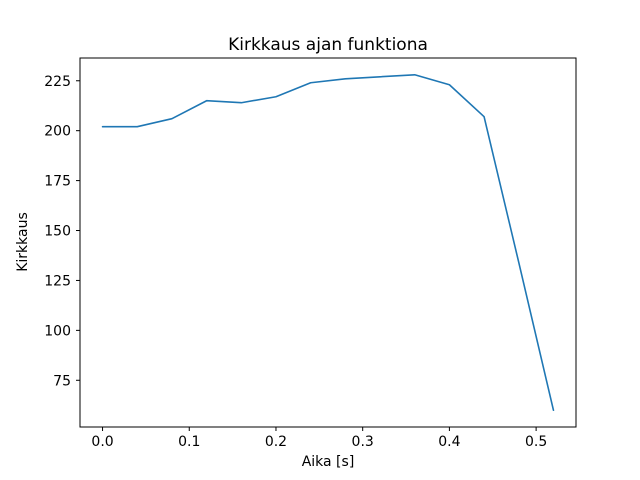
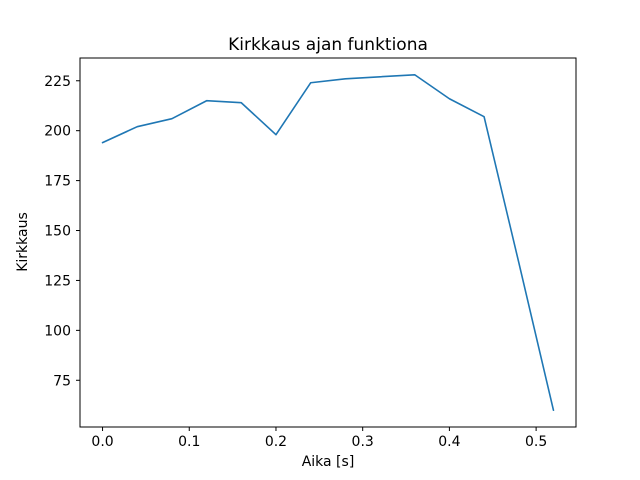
0.0: 202 -> 194
0.2: 217 -> 198
0.4: 223 -> 216
